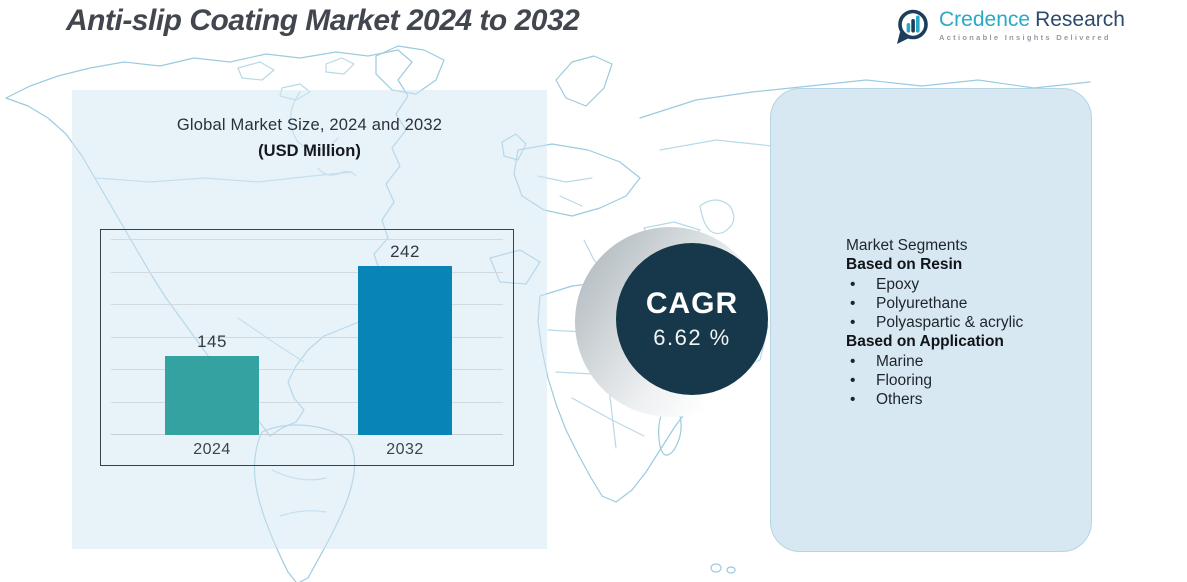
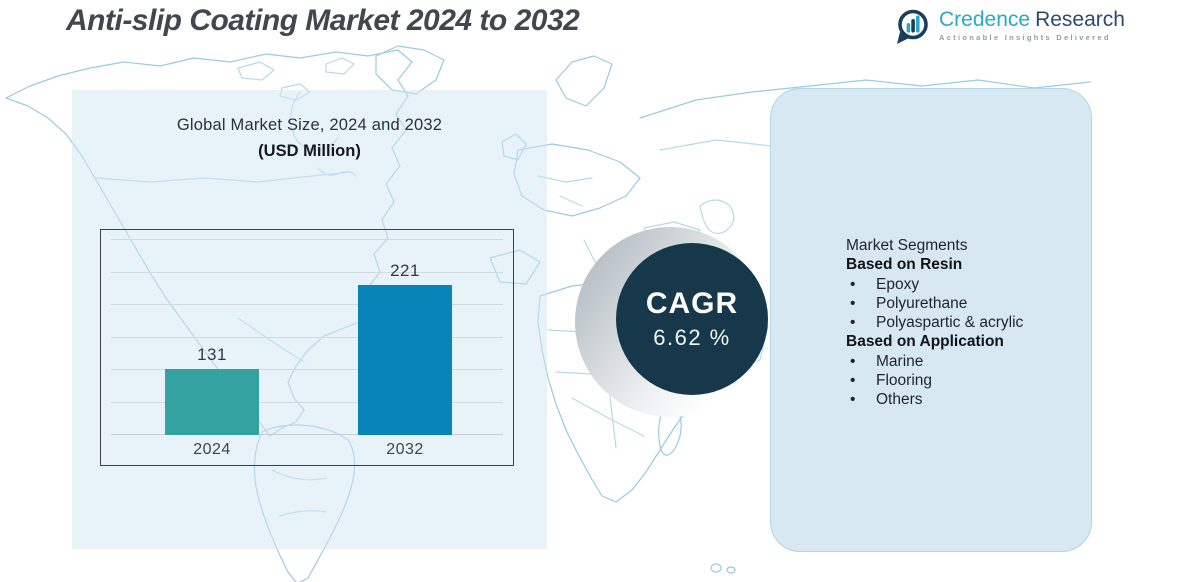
2024: 145 -> 131
2032: 242 -> 221
